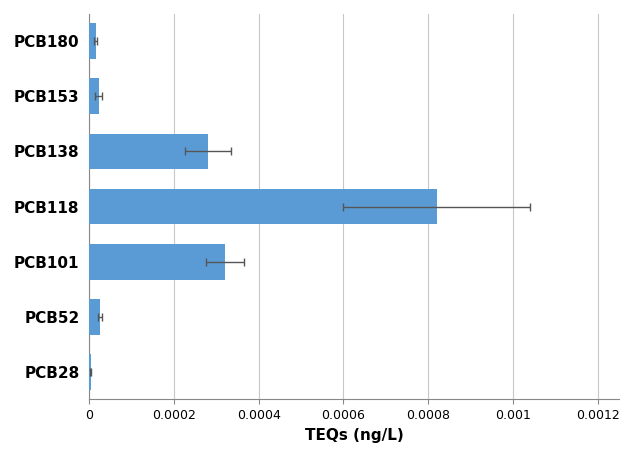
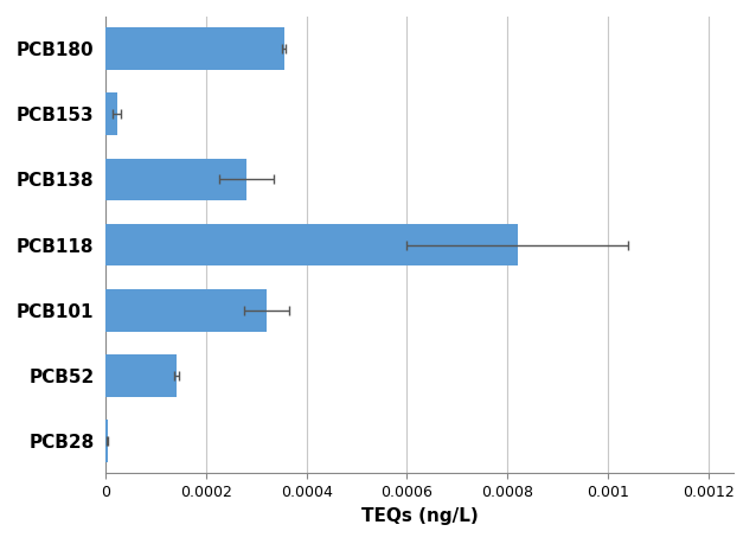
PCB180: 0.000015 -> 0.000355
PCB52: 0.000025 -> 0.000140
